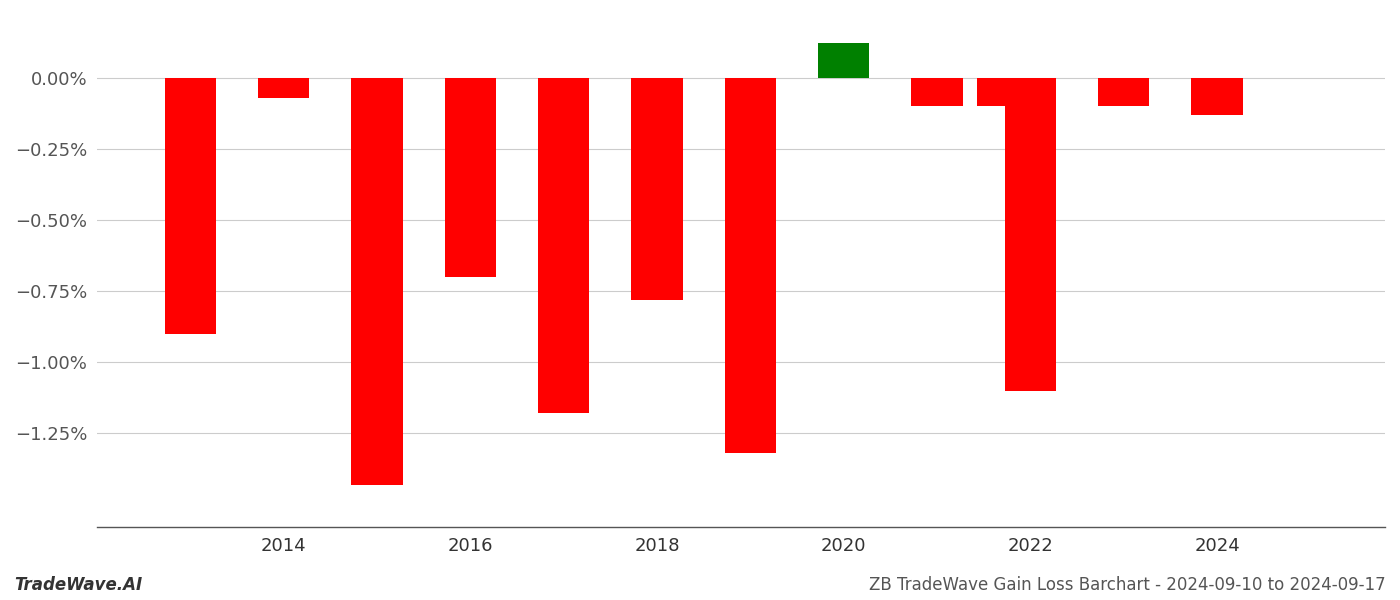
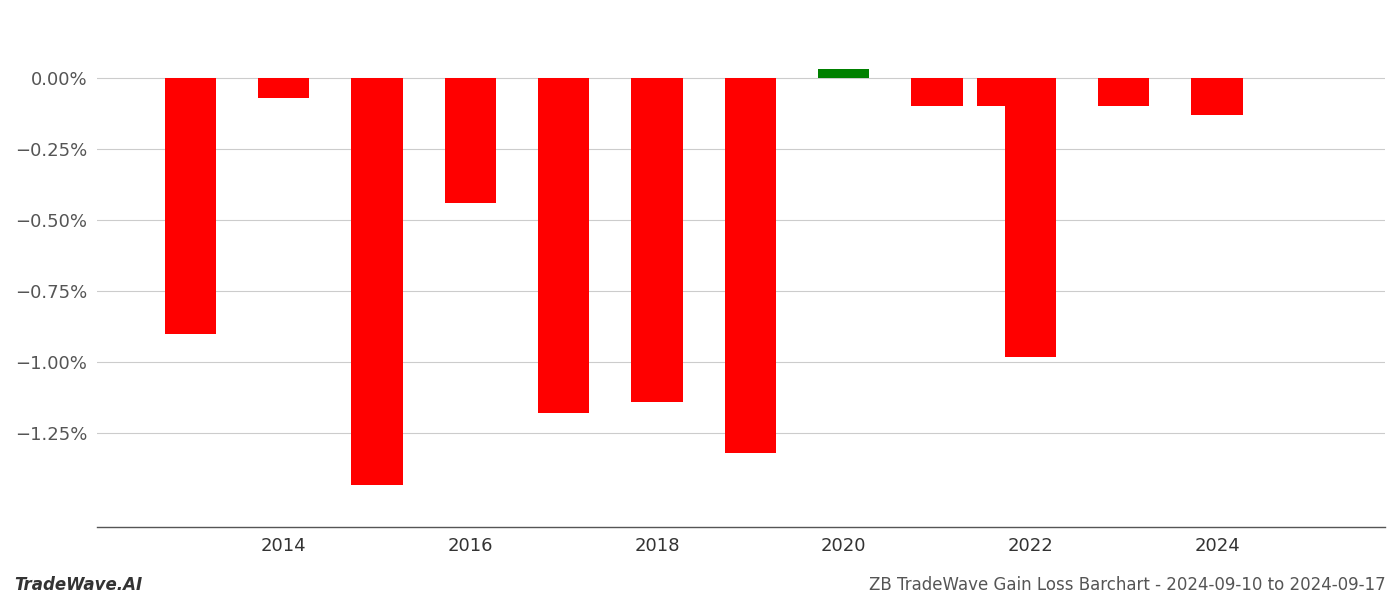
2016: -0.70% -> -0.44%
2018: -0.78% -> -1.14%
2020: 0.12% -> 0.03%
2022: -1.10% -> -0.98%
